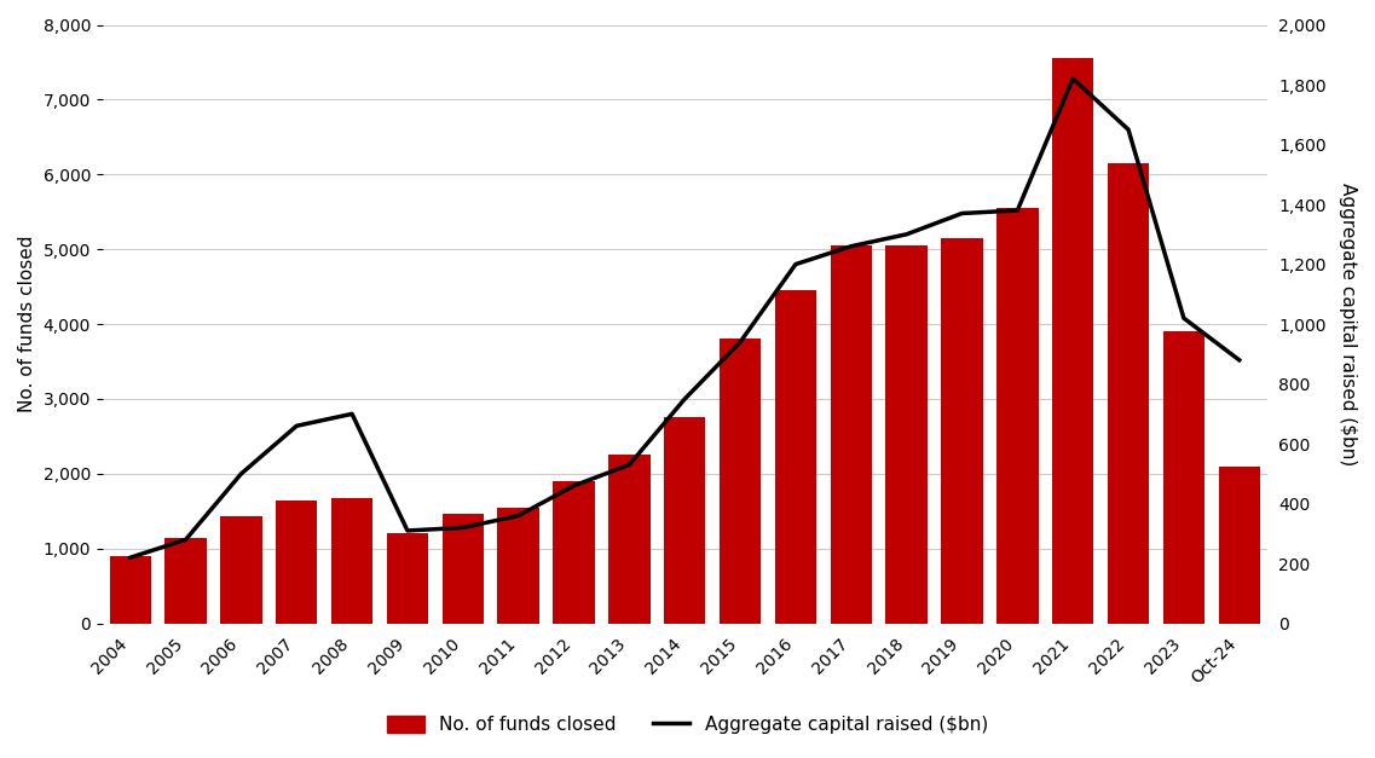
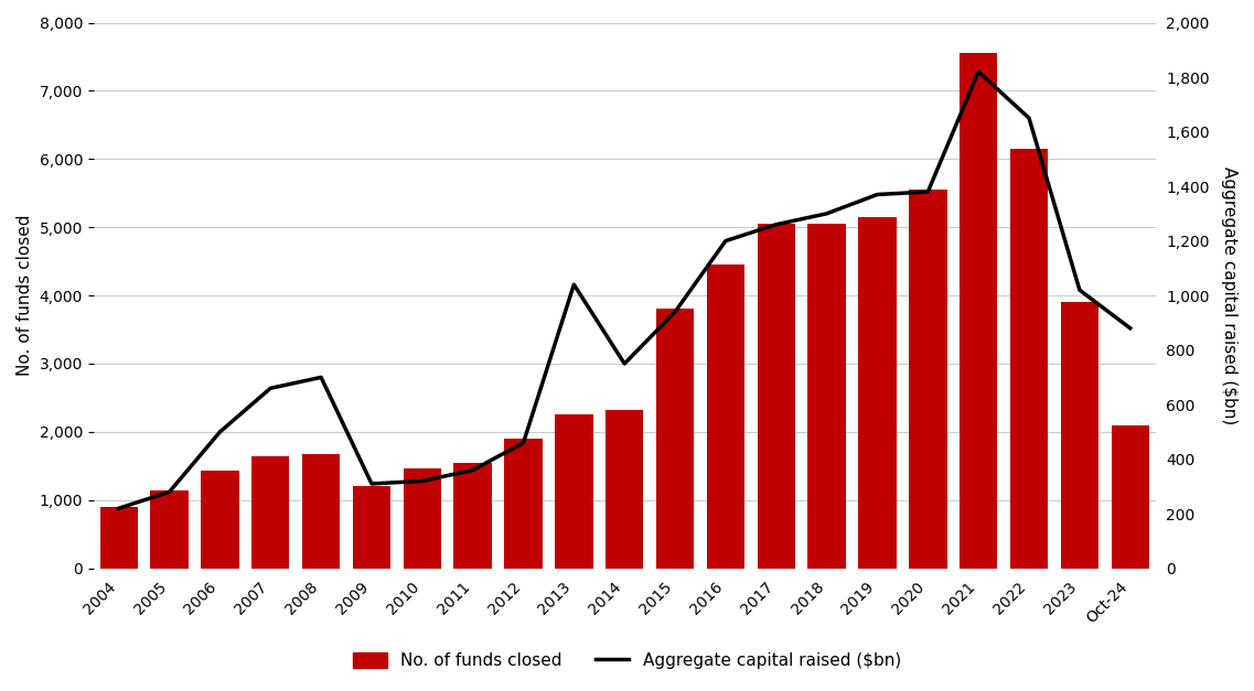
Aggregate capital raised ($bn)/2013: 530 -> 1,040
No. of funds closed/2014: 2,750 -> 2,320
